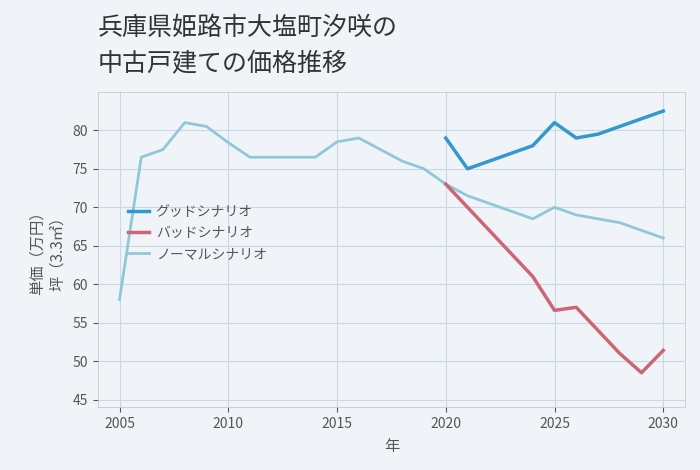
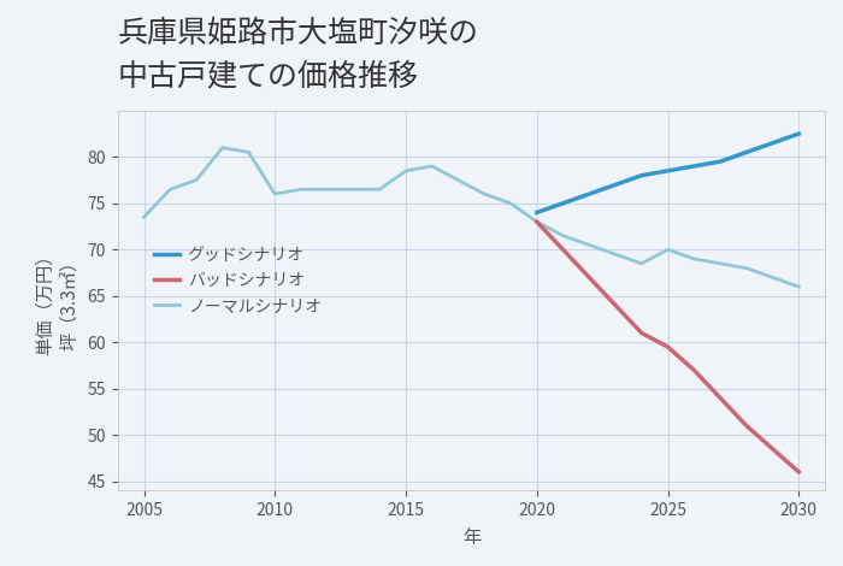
ノーマルシナリオ/2005: 58.0 -> 73.5
ノーマルシナリオ/2010: 78.4 -> 76.0
グッドシナリオ/2020: 79.0 -> 74.0
グッドシナリオ/2025: 81.0 -> 78.5
バッドシナリオ/2025: 56.6 -> 59.5
バッドシナリオ/2030: 51.4 -> 46.0
